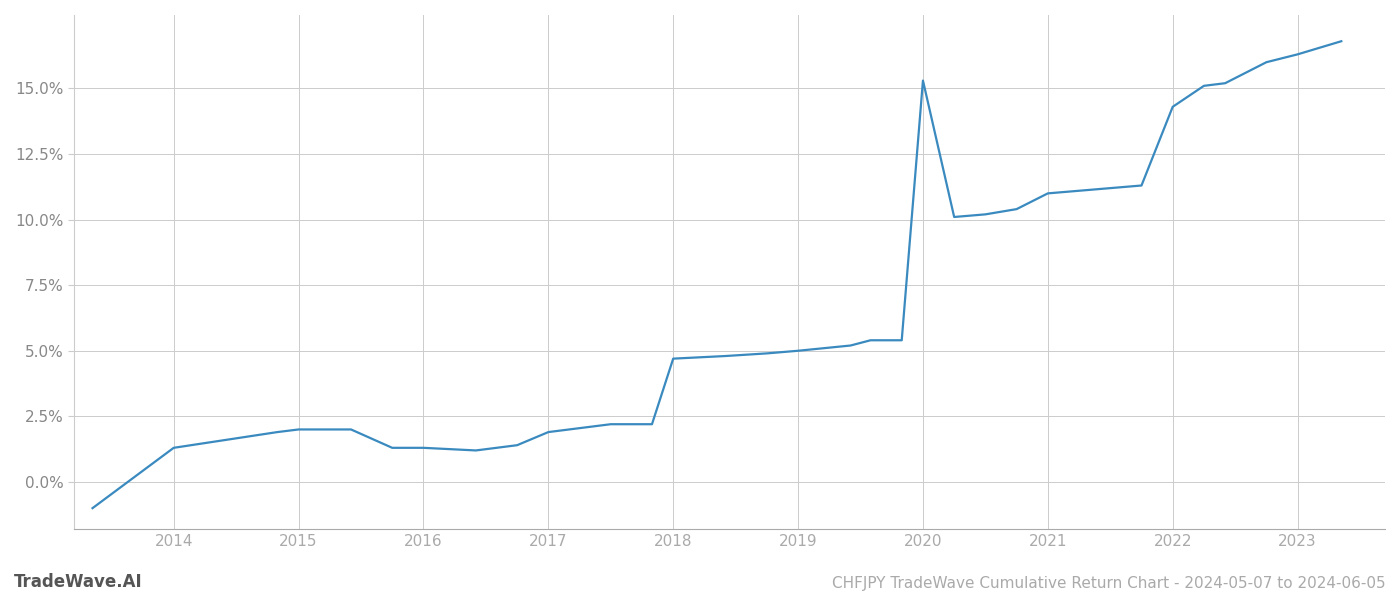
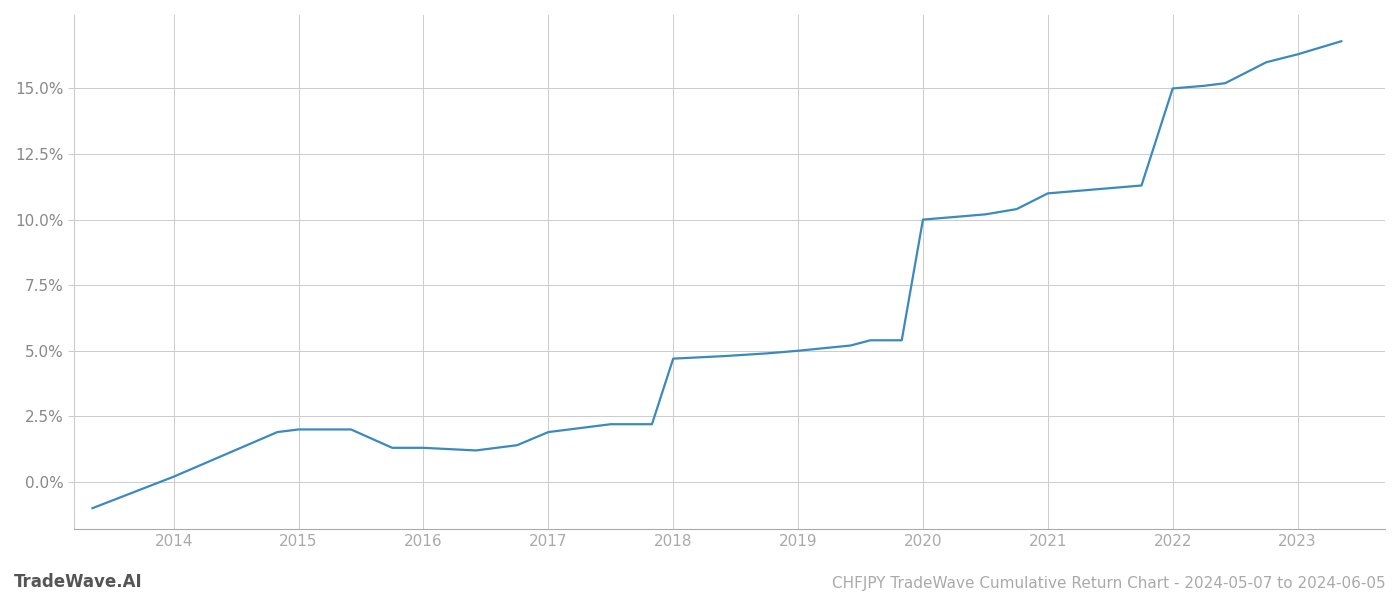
2014: 1.3% -> 0.2%
2020: 15.3% -> 10.0%
2022: 14.3% -> 15.0%
